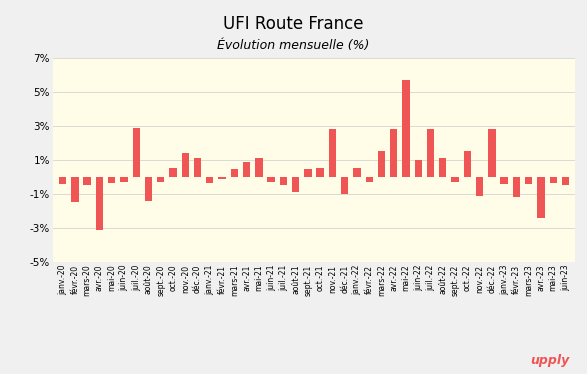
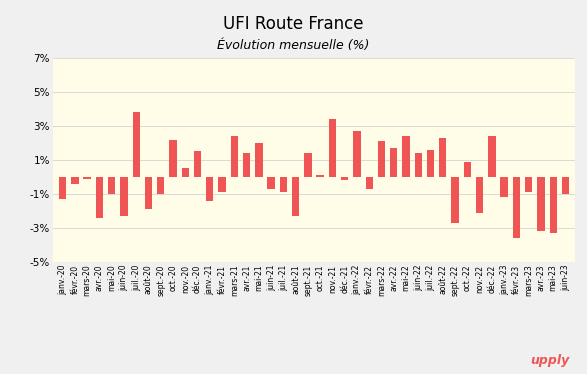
janv.-20: -0.4% -> -1.3%
févr.-20: -1.5% -> -0.4%
mars-20: -0.5% -> -0.1%
avr.-20: -3.1% -> -2.4%
mai-20: -0.3% -> -1.0%
juin-20: -0.3% -> -2.3%
juil.-20: 2.9% -> 3.8%
août-20: -1.4% -> -1.9%
sept.-20: -0.3% -> -1.0%
oct.-20: 0.6% -> 2.2%
nov.-20: 1.4% -> 0.5%
déc.-20: 1.1% -> 1.5%
janv.-21: -0.3% -> -1.4%
févr.-21: -0.1% -> -0.9%
mars-21: 0.5% -> 2.4%
avr.-21: 0.9% -> 1.4%
mai-21: 1.1% -> 2.0%
juin-21: -0.3% -> -0.7%
juil.-21: -0.5% -> -0.9%
août-21: -0.9% -> -2.3%
sept.-21: 0.5% -> 1.4%
oct.-21: 0.6% -> 0.1%
nov.-21: 2.8% -> 3.4%
déc.-21: -1.0% -> -0.2%
janv.-22: 0.6% -> 2.7%
févr.-22: -0.3% -> -0.7%
mars-22: 1.5% -> 2.1%
avr.-22: 2.8% -> 1.7%
mai-22: 5.7% -> 2.4%
juin-22: 1.0% -> 1.4%
juil.-22: 2.8% -> 1.6%
août-22: 1.1% -> 2.3%
sept.-22: -0.3% -> -2.7%
oct.-22: 1.5% -> 0.9%
nov.-22: -1.1% -> -2.1%
déc.-22: 2.8% -> 2.4%
janv.-23: -0.4% -> -1.2%
févr.-23: -1.2% -> -3.6%
mars-23: -0.4% -> -0.9%
avr.-23: -2.4% -> -3.2%
mai-23: -0.3% -> -3.3%
juin-23: -0.5% -> -1.0%
